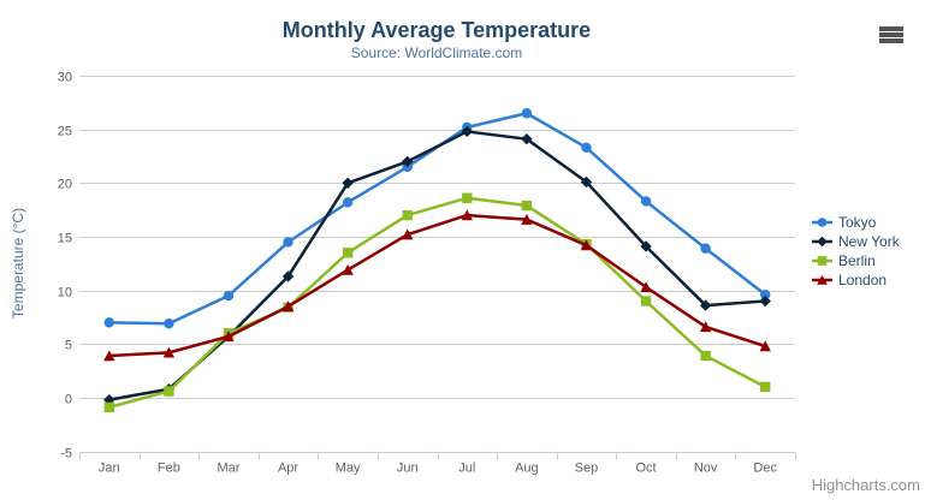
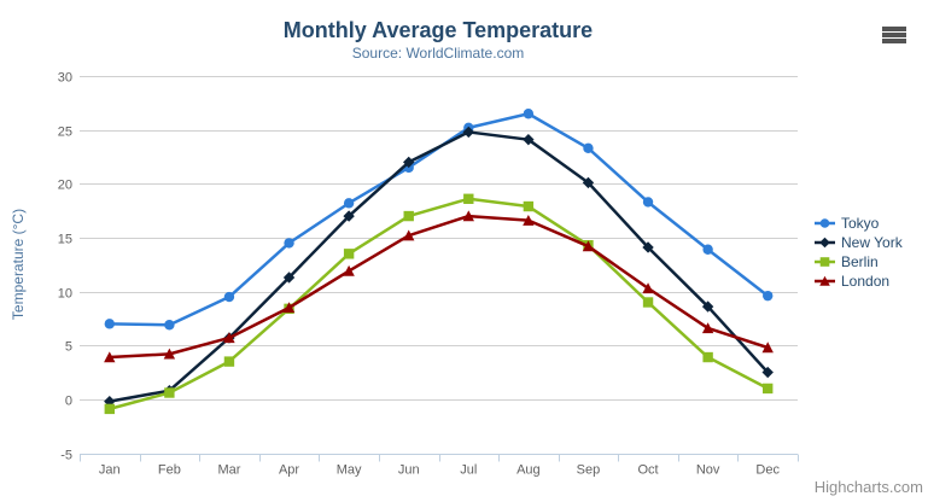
Berlin/Mar: 6 -> 4
New York/May: 20 -> 17
New York/Dec: 9 -> 2
